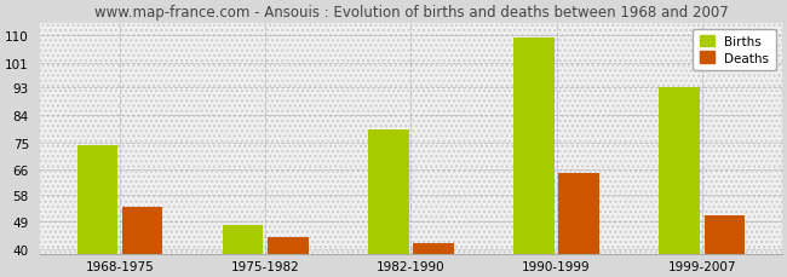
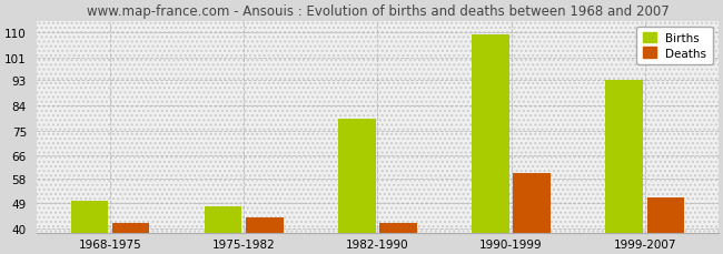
Births/1968-1975: 74 -> 50
Deaths/1968-1975: 54 -> 42
Deaths/1990-1999: 65 -> 60
